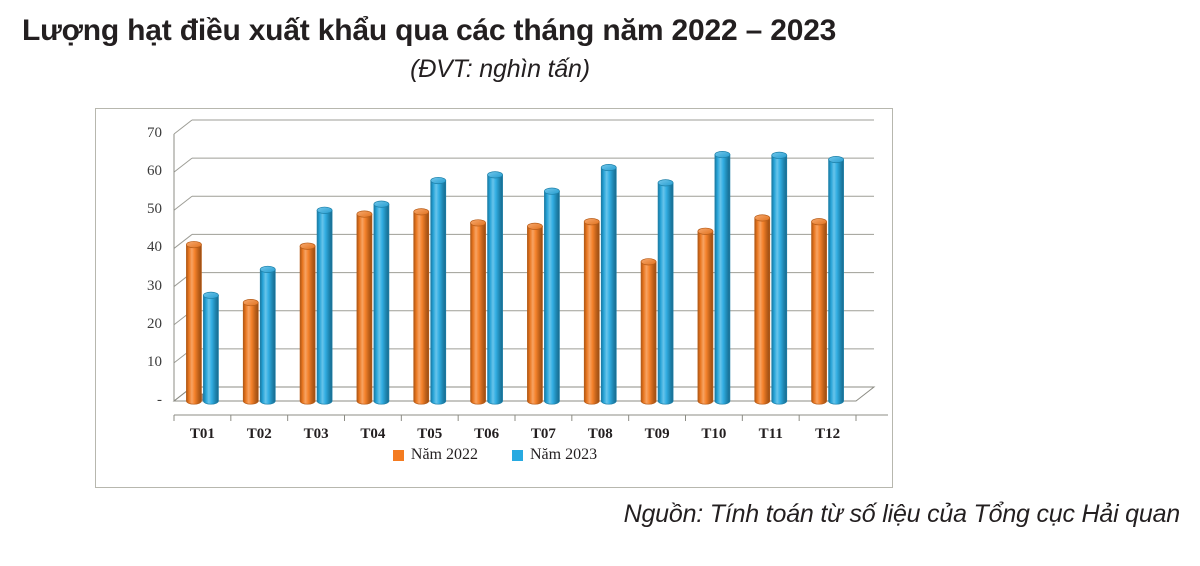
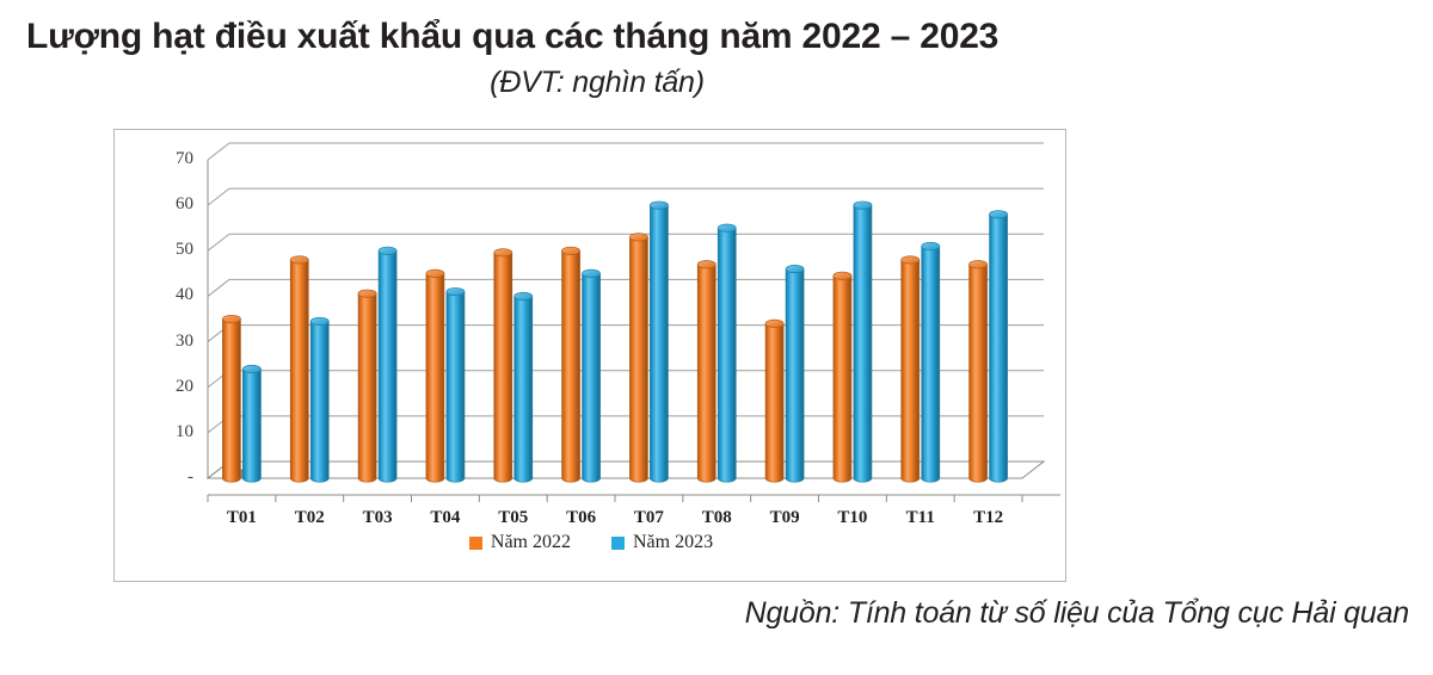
Năm 2022/T01: 41 -> 35
Năm 2023/T01: 28 -> 24
Năm 2022/T02: 26 -> 48
Năm 2022/T04: 49 -> 45
Năm 2023/T04: 52 -> 41
Năm 2023/T05: 58 -> 40
Năm 2022/T06: 47 -> 50
Năm 2023/T06: 59 -> 45
Năm 2022/T07: 46 -> 53
Năm 2023/T07: 55 -> 60
Năm 2023/T08: 61 -> 55
Năm 2022/T09: 36 -> 34
Năm 2023/T09: 57 -> 46
Năm 2023/T10: 65 -> 60
Năm 2023/T11: 64 -> 51
Năm 2023/T12: 63 -> 58
